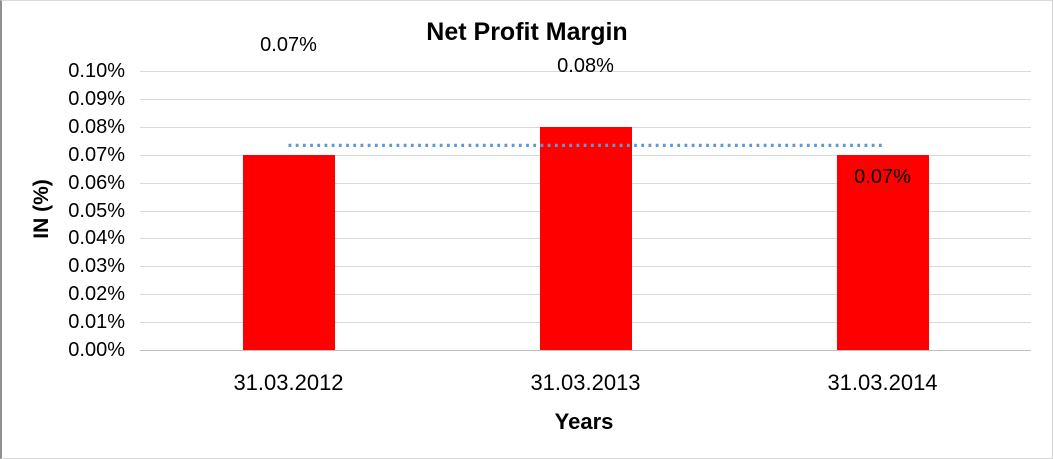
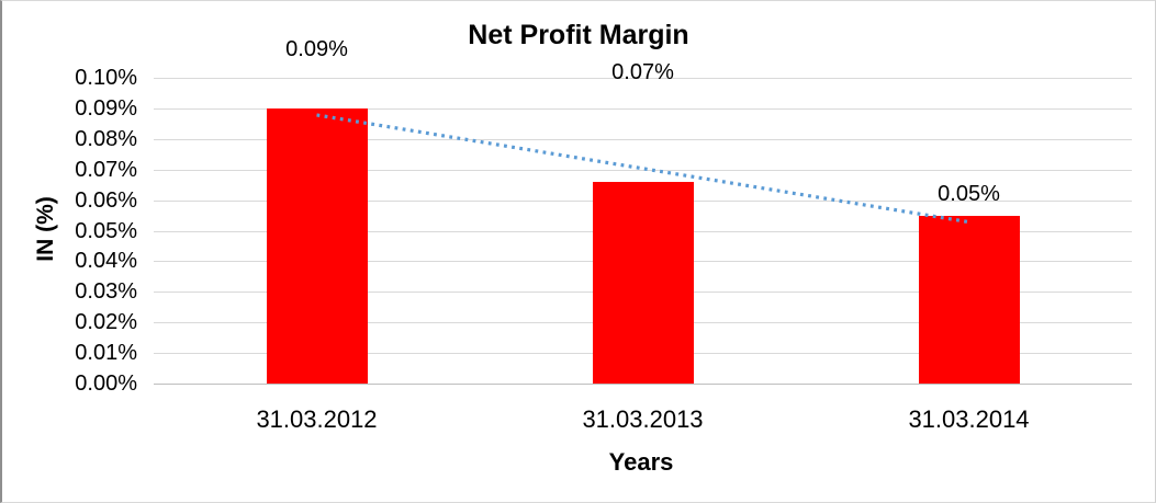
31.03.2012: 0.07% -> 0.09%
31.03.2013: 0.08% -> 0.07%
31.03.2014: 0.07% -> 0.05%
